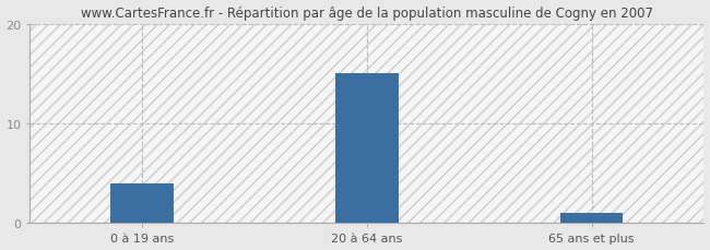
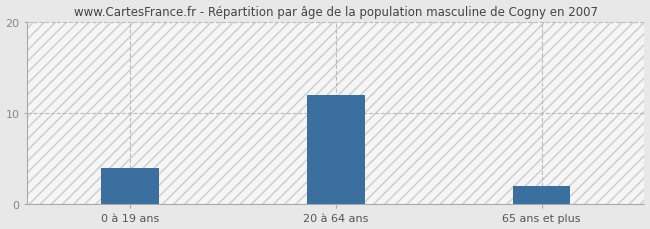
20 à 64 ans: 15 -> 12
65 ans et plus: 1 -> 2
